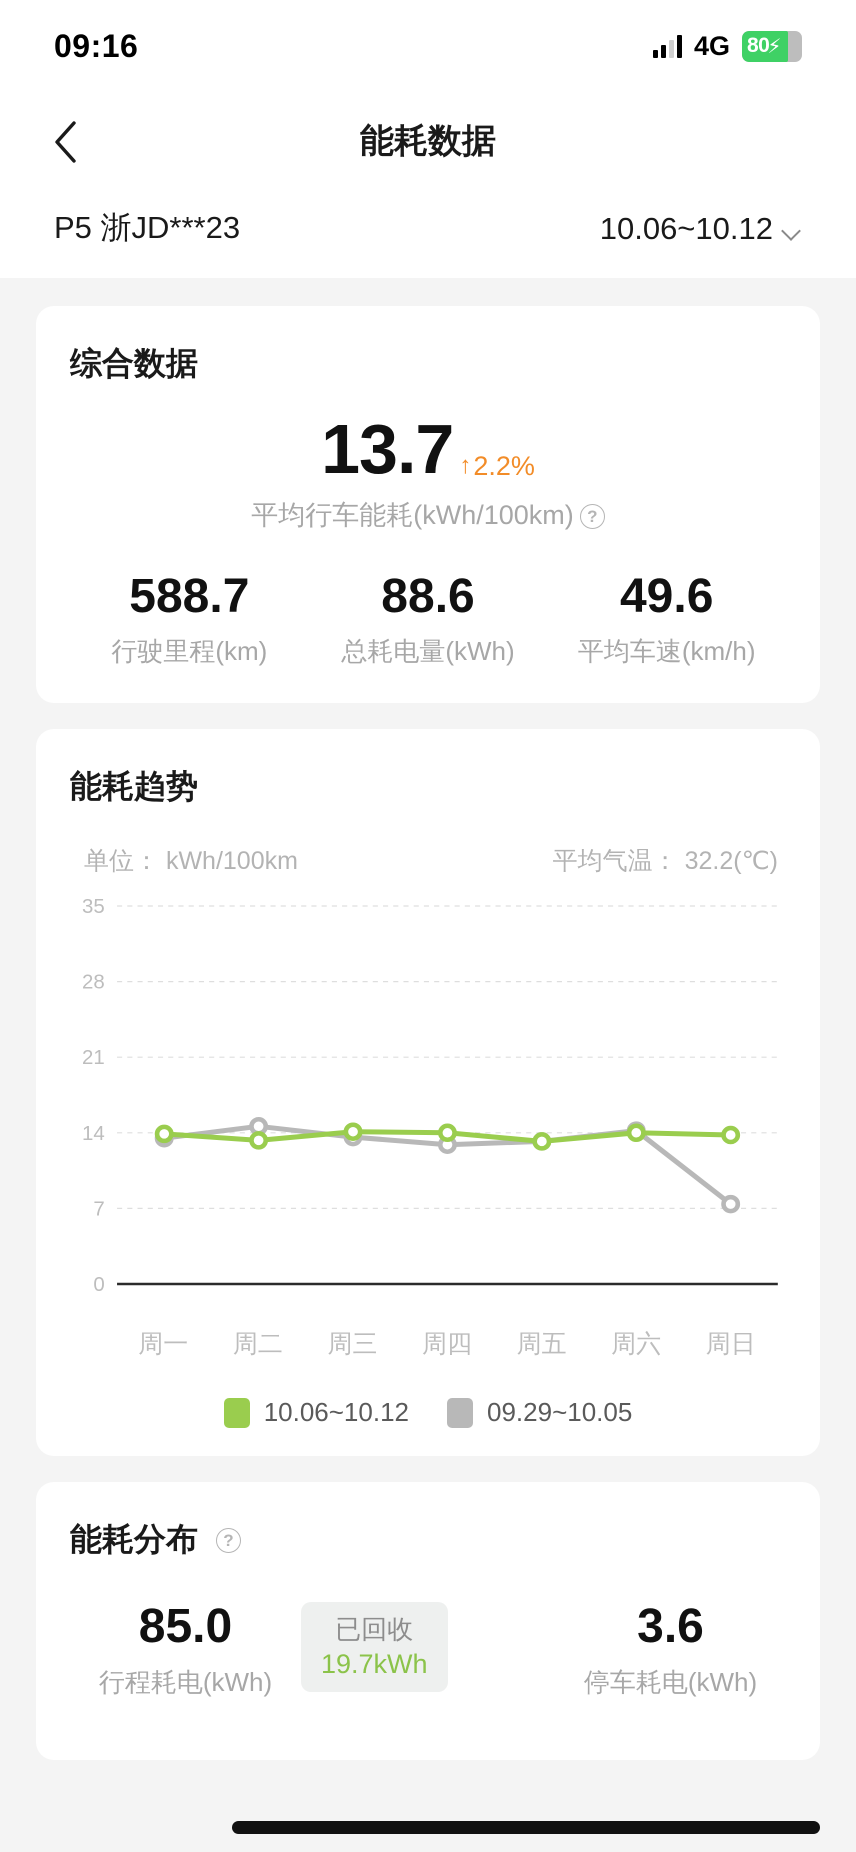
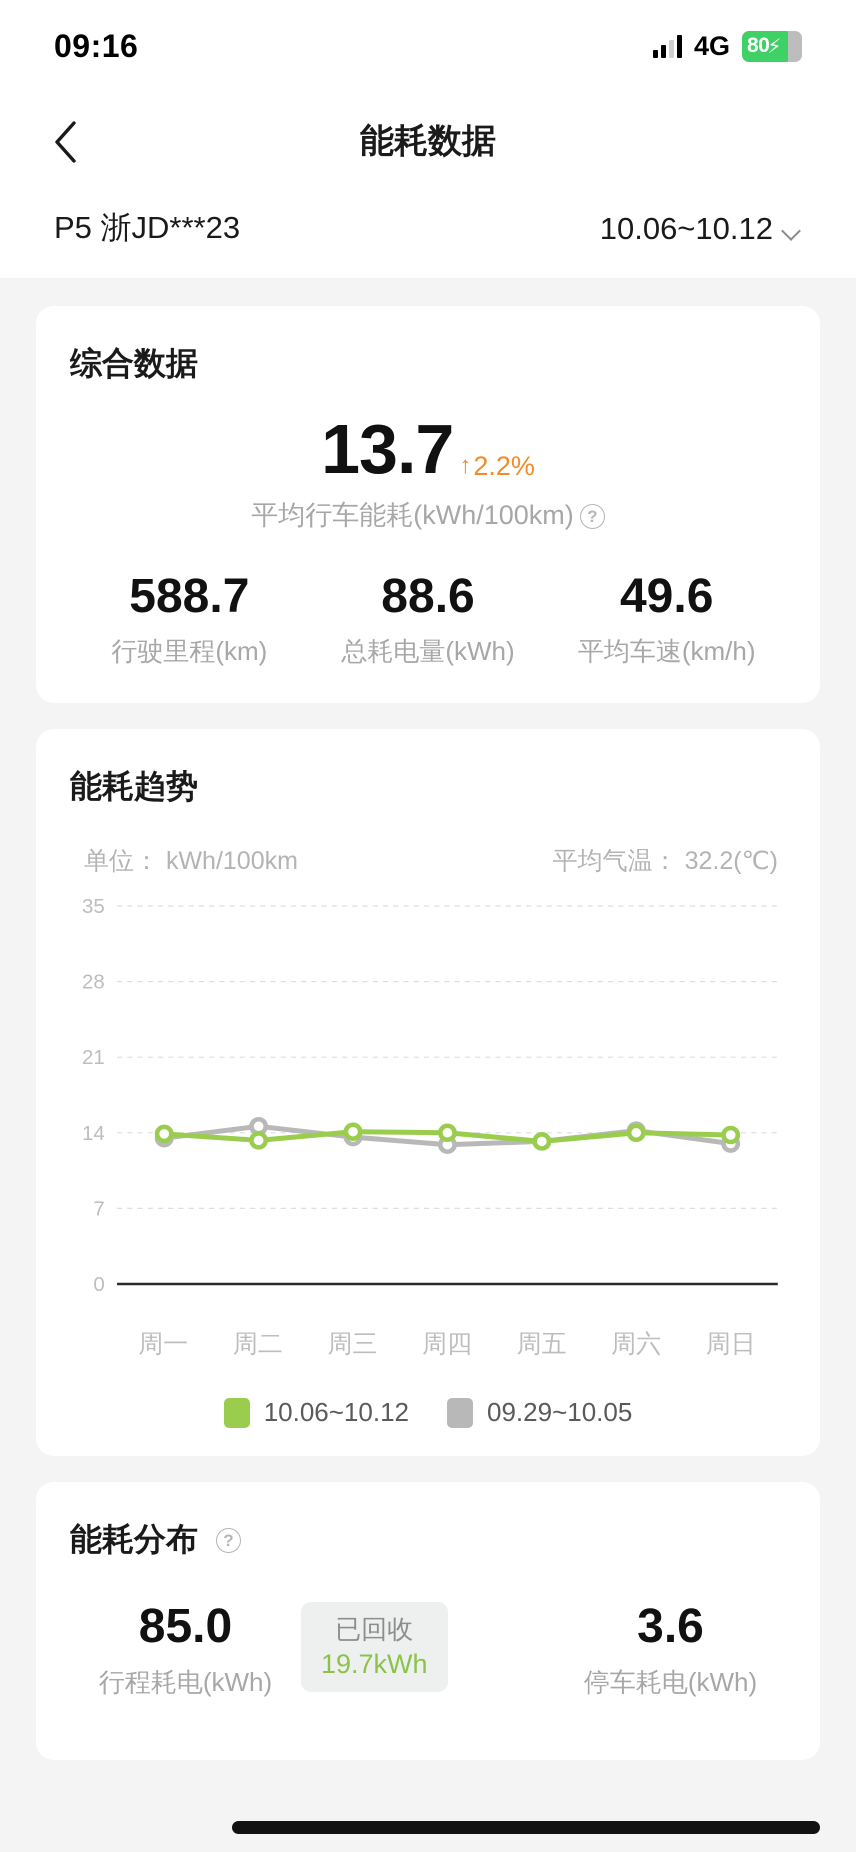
09.29~10.05/周日: 7.4 -> 13.0
